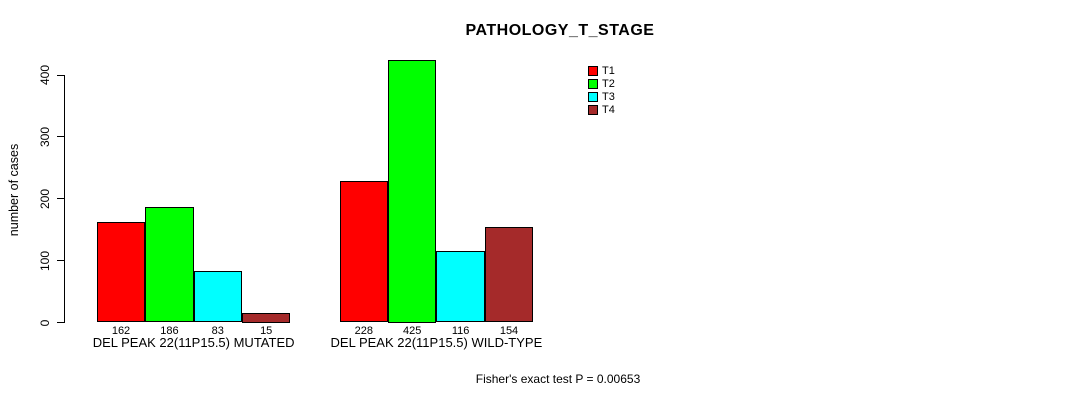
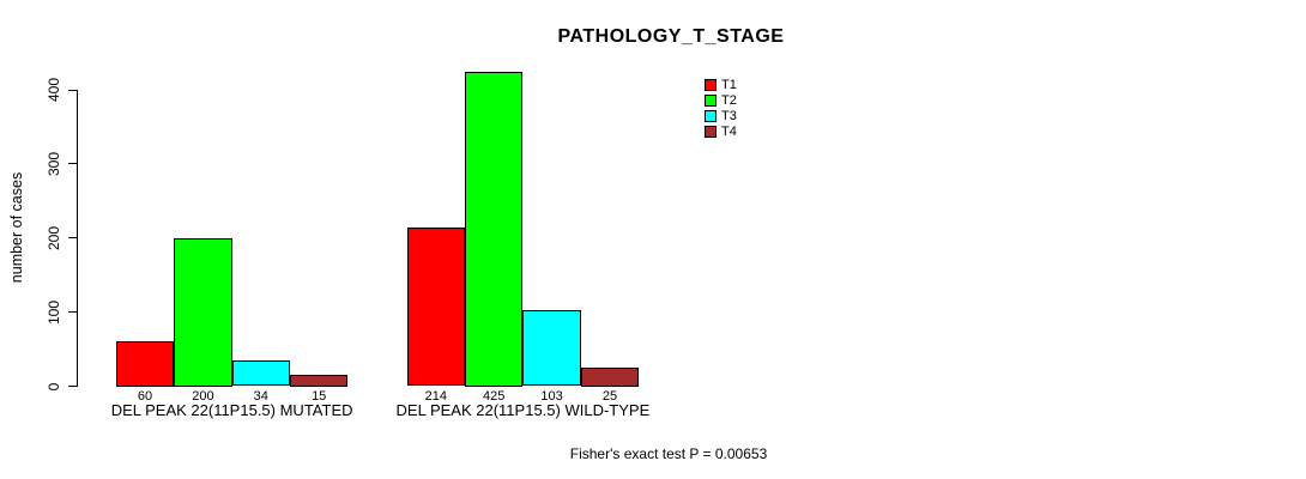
T1/DEL PEAK 22(11P15.5) MUTATED: 162 -> 60
T2/DEL PEAK 22(11P15.5) MUTATED: 186 -> 200
T3/DEL PEAK 22(11P15.5) MUTATED: 83 -> 34
T1/DEL PEAK 22(11P15.5) WILD-TYPE: 228 -> 214
T3/DEL PEAK 22(11P15.5) WILD-TYPE: 116 -> 103
T4/DEL PEAK 22(11P15.5) WILD-TYPE: 154 -> 25
